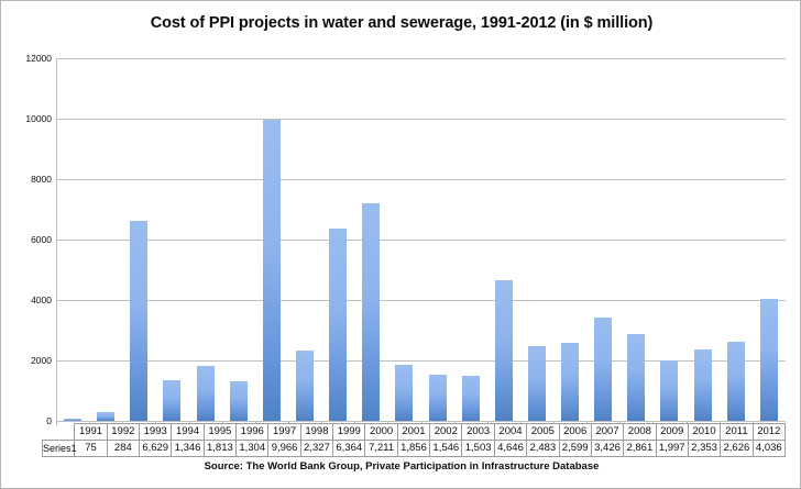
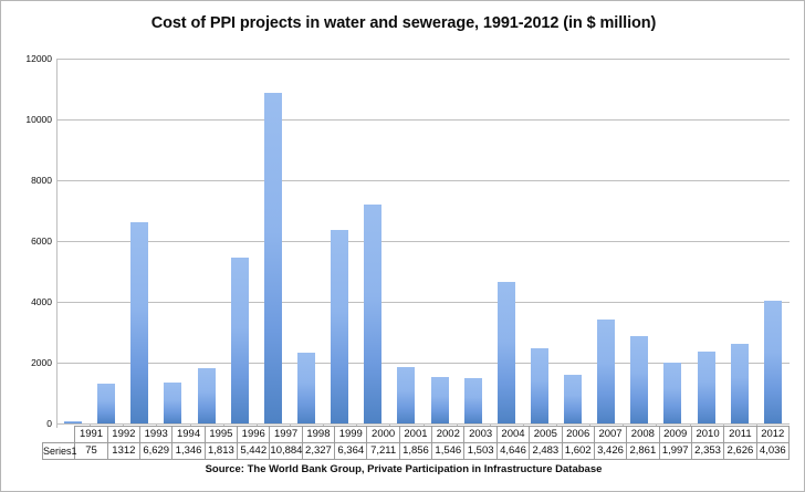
1992: 284 -> 1312
1996: 1,304 -> 5,442
1997: 9,966 -> 10,884
2006: 2,599 -> 1,602
